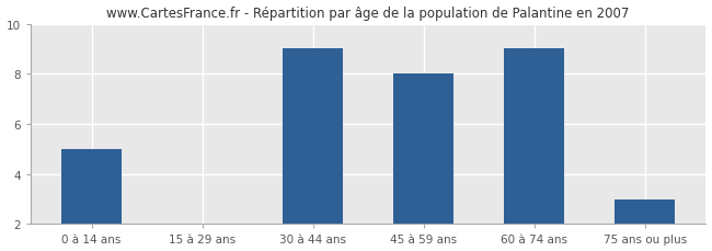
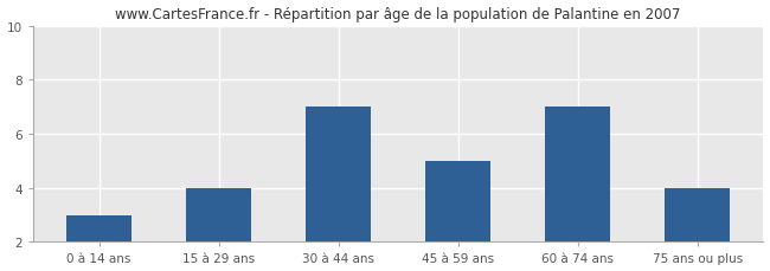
0 à 14 ans: 5 -> 3
15 à 29 ans: 2 -> 4
30 à 44 ans: 9 -> 7
45 à 59 ans: 8 -> 5
60 à 74 ans: 9 -> 7
75 ans ou plus: 3 -> 4
